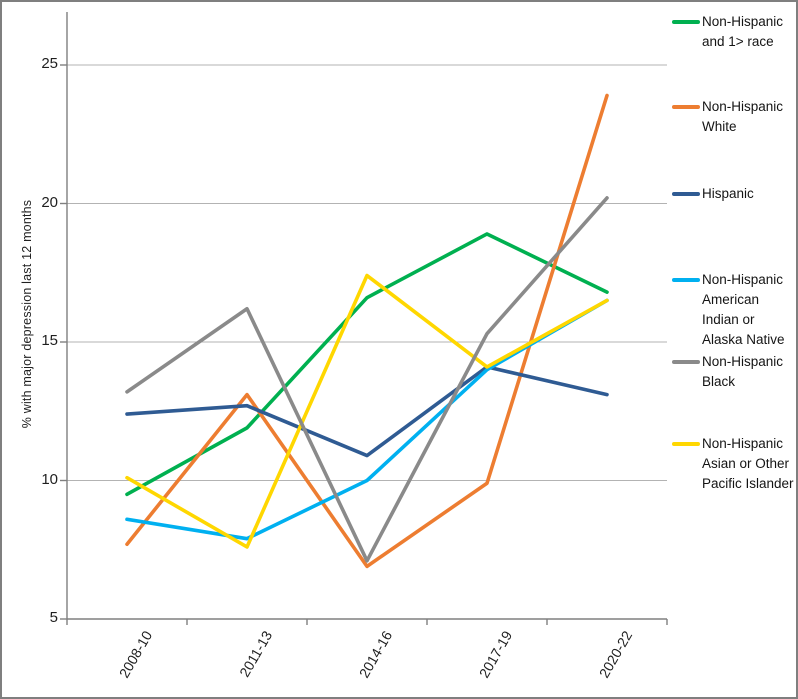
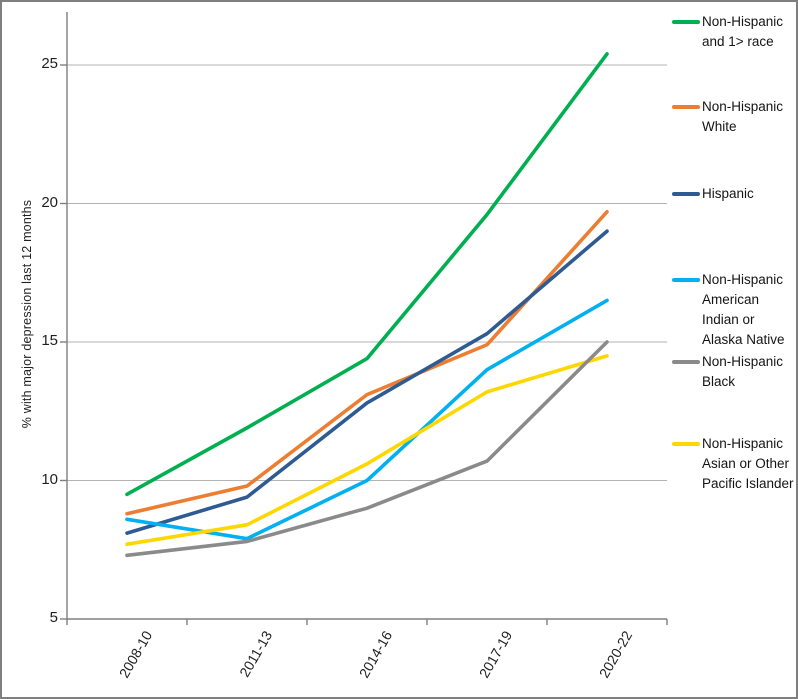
Non-Hispanic White/2008-10: 7.7 -> 8.8
Hispanic/2008-10: 12.4 -> 8.1
Non-Hispanic Black/2008-10: 13.2 -> 7.3
Non-Hispanic Asian or Other Pacific Islander/2008-10: 10.1 -> 7.7
Non-Hispanic White/2011-13: 13.1 -> 9.8
Hispanic/2011-13: 12.7 -> 9.4
Non-Hispanic Black/2011-13: 16.2 -> 7.8
Non-Hispanic Asian or Other Pacific Islander/2011-13: 7.6 -> 8.4
Non-Hispanic and 1> race/2014-16: 16.6 -> 14.4
Non-Hispanic White/2014-16: 6.9 -> 13.1
Hispanic/2014-16: 10.9 -> 12.8
Non-Hispanic Black/2014-16: 7.1 -> 9.0
Non-Hispanic Asian or Other Pacific Islander/2014-16: 17.4 -> 10.6
Non-Hispanic and 1> race/2017-19: 18.9 -> 19.6
Non-Hispanic White/2017-19: 9.9 -> 14.9
Hispanic/2017-19: 14.1 -> 15.3
Non-Hispanic Black/2017-19: 15.3 -> 10.7
Non-Hispanic Asian or Other Pacific Islander/2017-19: 14.1 -> 13.2
Non-Hispanic and 1> race/2020-22: 16.8 -> 25.4
Non-Hispanic White/2020-22: 23.9 -> 19.7
Hispanic/2020-22: 13.1 -> 19.0
Non-Hispanic Black/2020-22: 20.2 -> 15.0
Non-Hispanic Asian or Other Pacific Islander/2020-22: 16.5 -> 14.5
